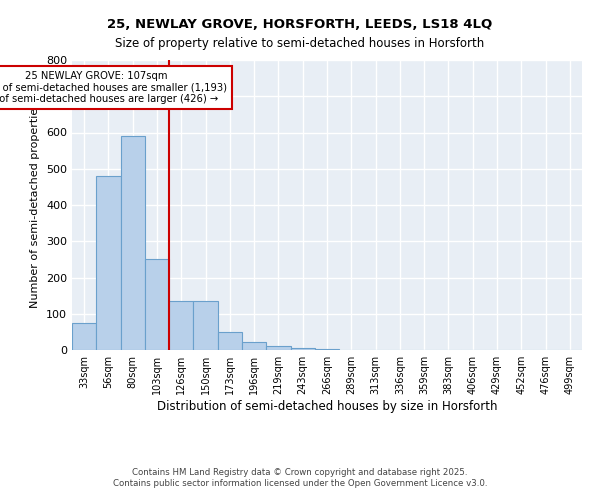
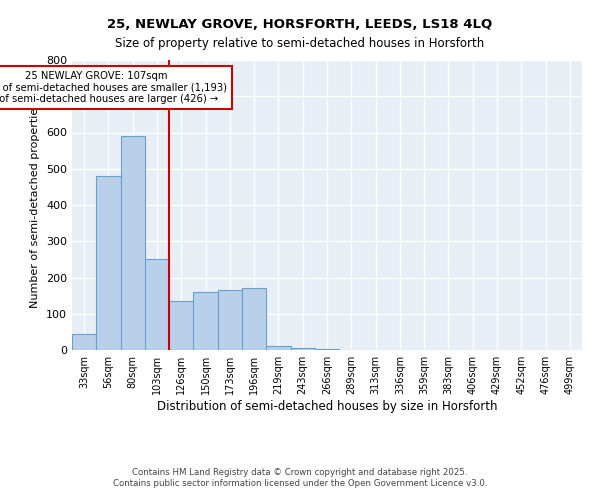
33sqm: 75 -> 45
150sqm: 135 -> 160
173sqm: 50 -> 165
196sqm: 22 -> 170
